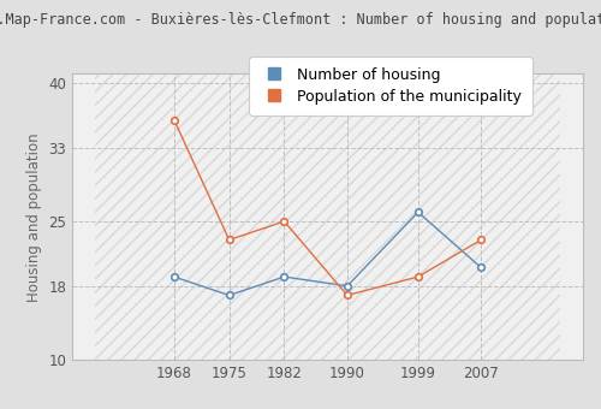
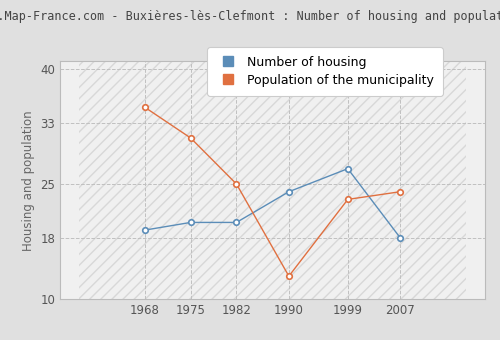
Population of the municipality/1968: 36 -> 35
Number of housing/1975: 17 -> 20
Population of the municipality/1975: 23 -> 31
Number of housing/1982: 19 -> 20
Number of housing/1990: 18 -> 24
Population of the municipality/1990: 17 -> 13
Number of housing/1999: 26 -> 27
Population of the municipality/1999: 19 -> 23
Number of housing/2007: 20 -> 18
Population of the municipality/2007: 23 -> 24
